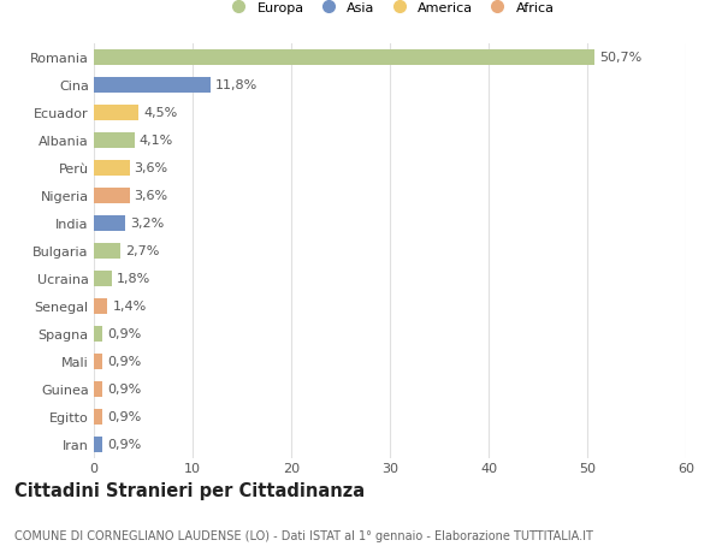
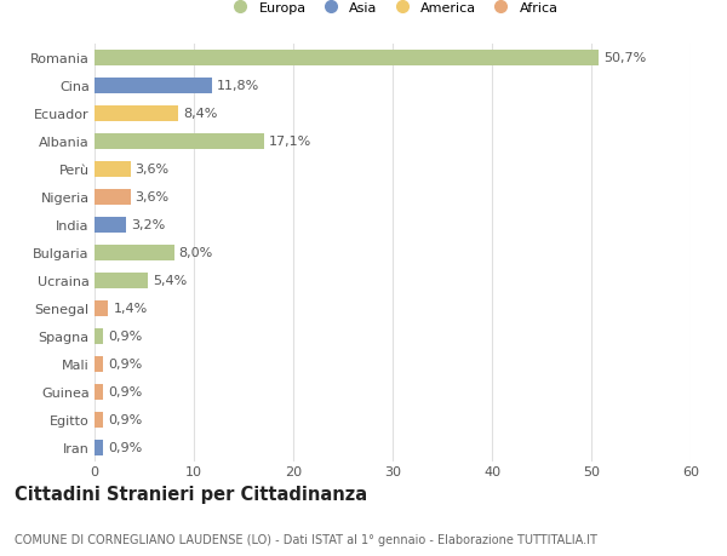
Ecuador: 4,5% -> 8,4%
Albania: 4,1% -> 17,1%
Bulgaria: 2,7% -> 8,0%
Ucraina: 1,8% -> 5,4%
